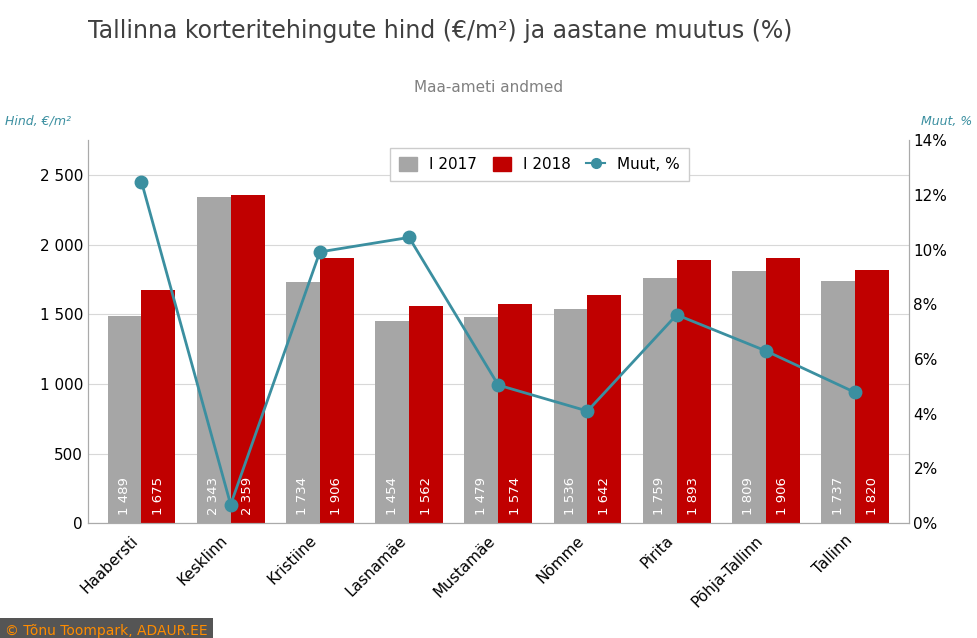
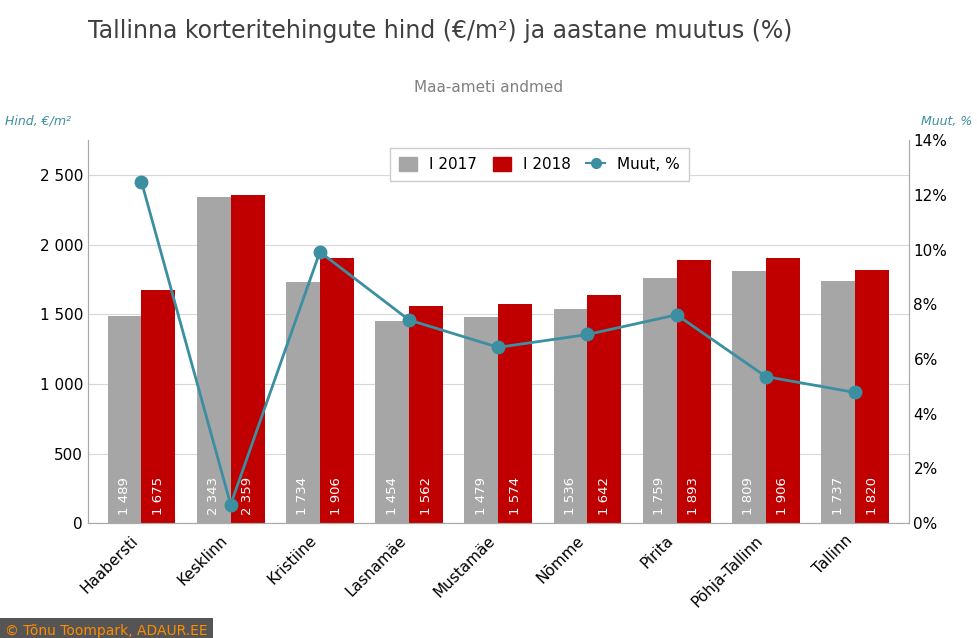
Muut, %/Lasnamäe: 10.45% -> 7.43%
Muut, %/Mustamäe: 5.05% -> 6.43%
Muut, %/Nõmme: 4.10% -> 6.90%
Muut, %/Põhja-Tallinn: 6.30% -> 5.36%
